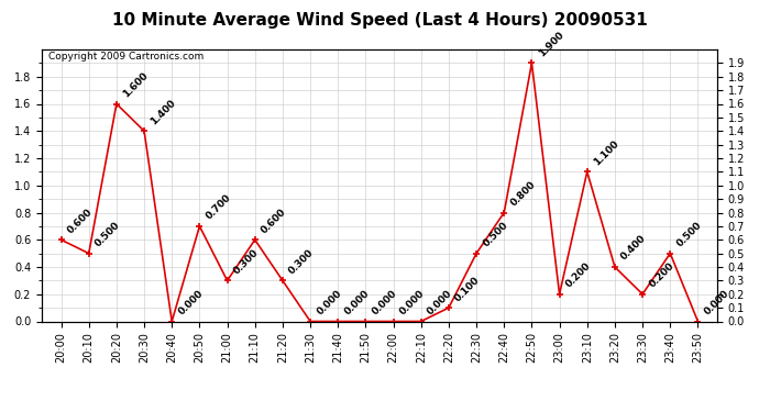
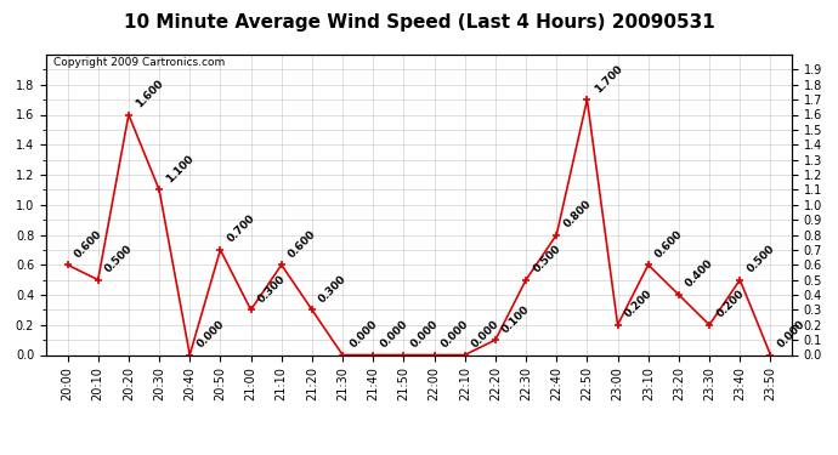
20:30: 1.400 -> 1.100
22:50: 1.900 -> 1.700
23:10: 1.100 -> 0.600
